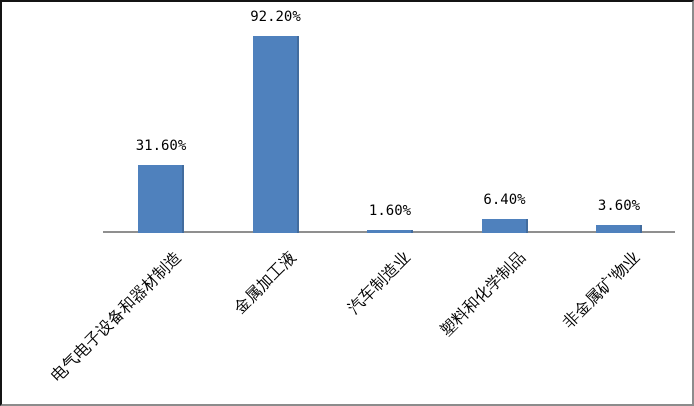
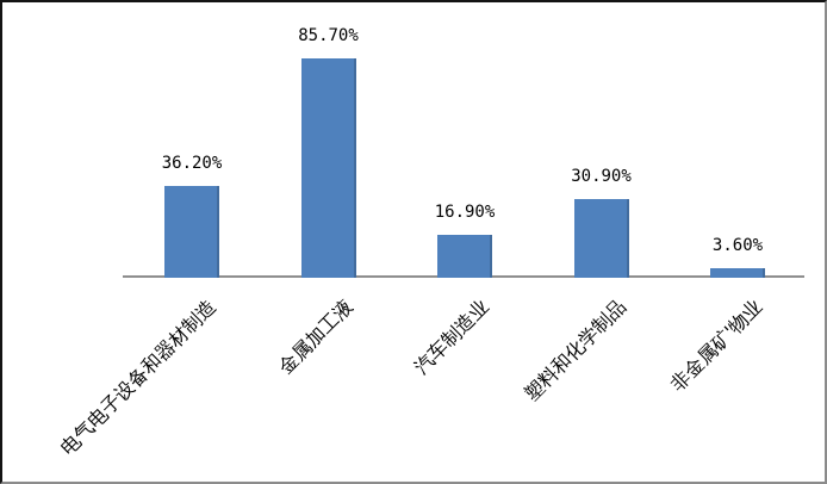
电气电子设备和器材制造: 31.60% -> 36.20%
金属加工液: 92.20% -> 85.70%
汽车制造业: 1.60% -> 16.90%
塑料和化学制品: 6.40% -> 30.90%
